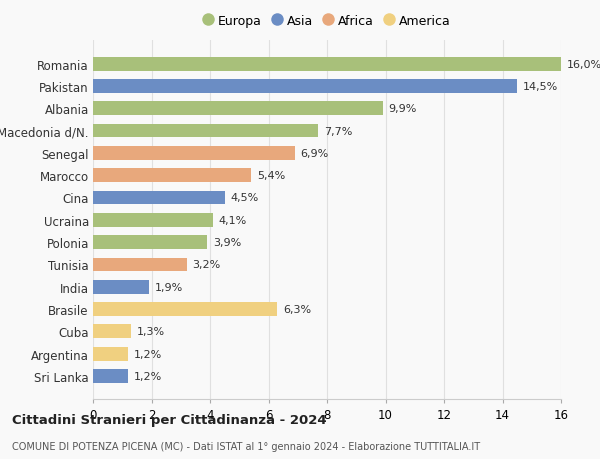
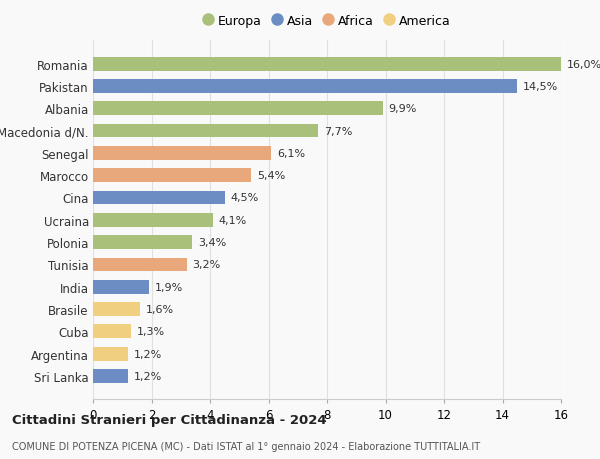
Senegal: 6,9% -> 6,1%
Polonia: 3,9% -> 3,4%
Brasile: 6,3% -> 1,6%
